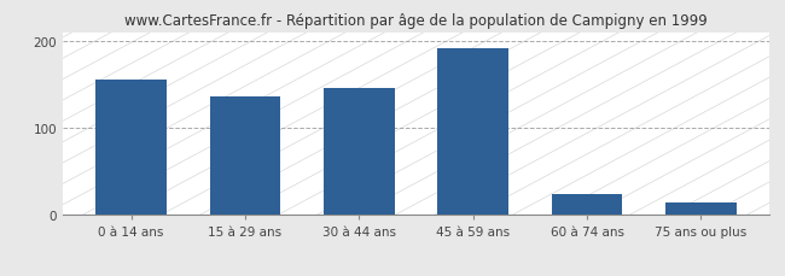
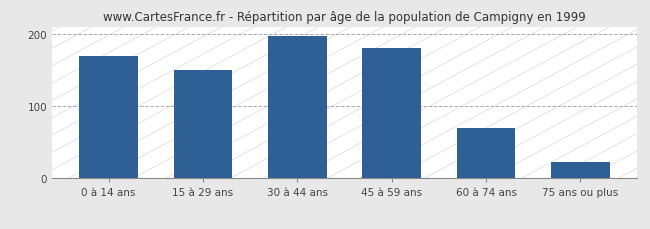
0 à 14 ans: 156 -> 170
15 à 29 ans: 136 -> 150
30 à 44 ans: 146 -> 197
45 à 59 ans: 192 -> 180
60 à 74 ans: 24 -> 70
75 ans ou plus: 14 -> 22
